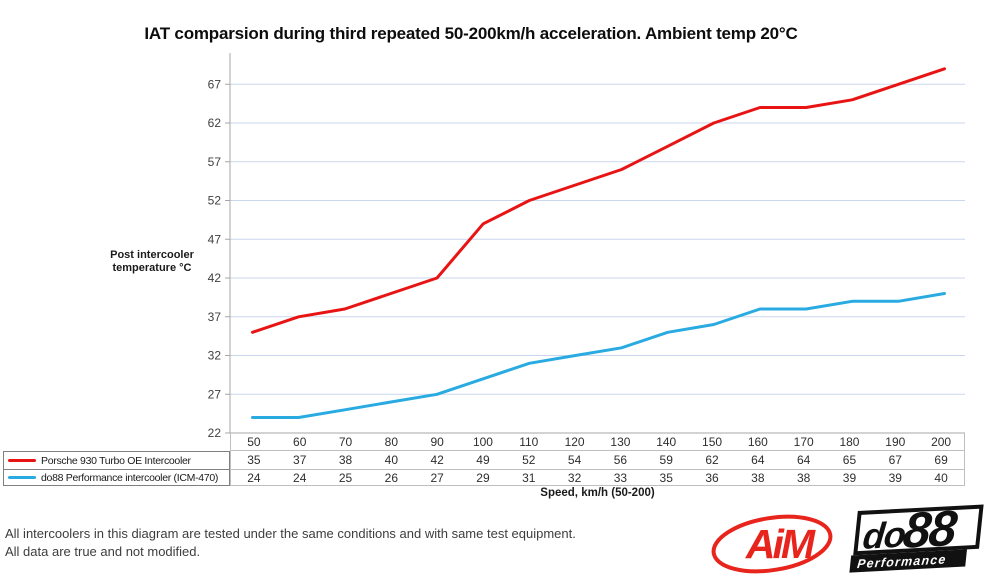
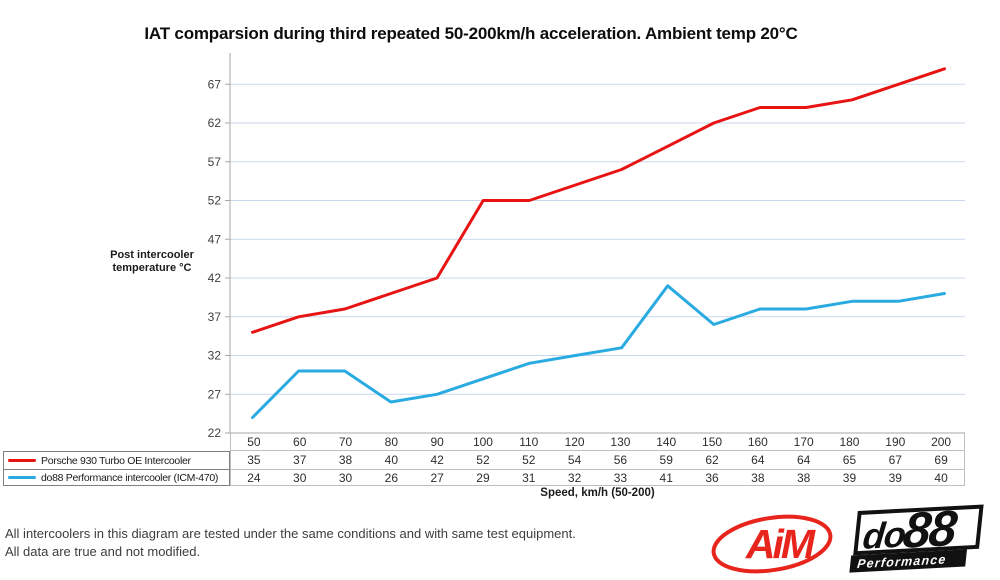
do88 Performance intercooler (ICM-470)/60: 24 -> 30
do88 Performance intercooler (ICM-470)/70: 25 -> 30
Porsche 930 Turbo OE Intercooler/100: 49 -> 52
do88 Performance intercooler (ICM-470)/140: 35 -> 41
